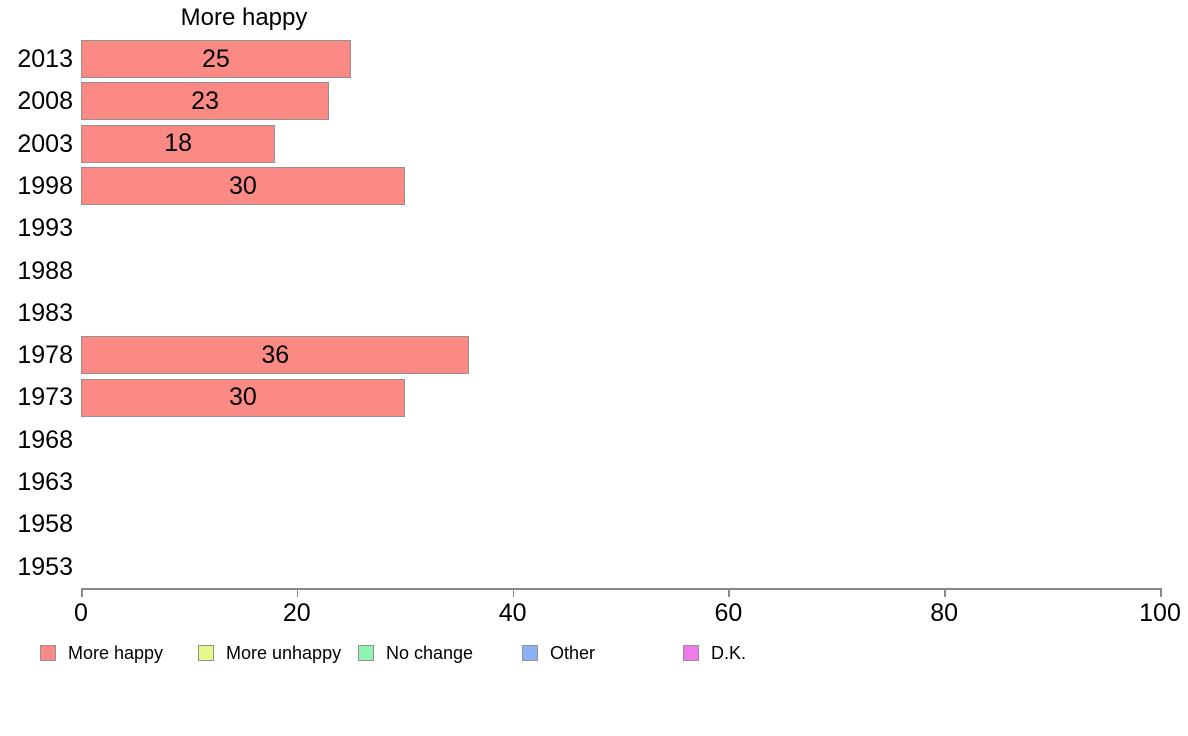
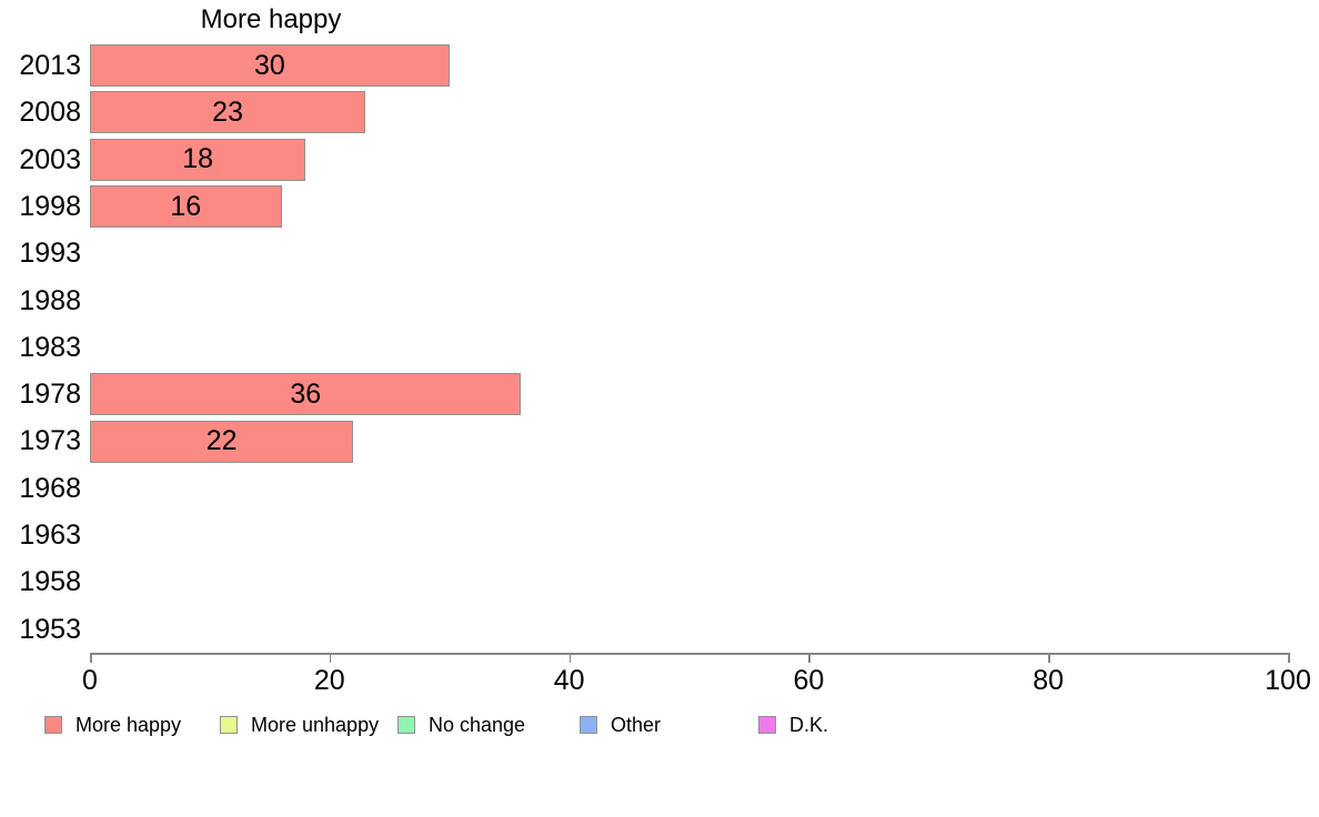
2013: 25 -> 30
1998: 30 -> 16
1973: 30 -> 22
